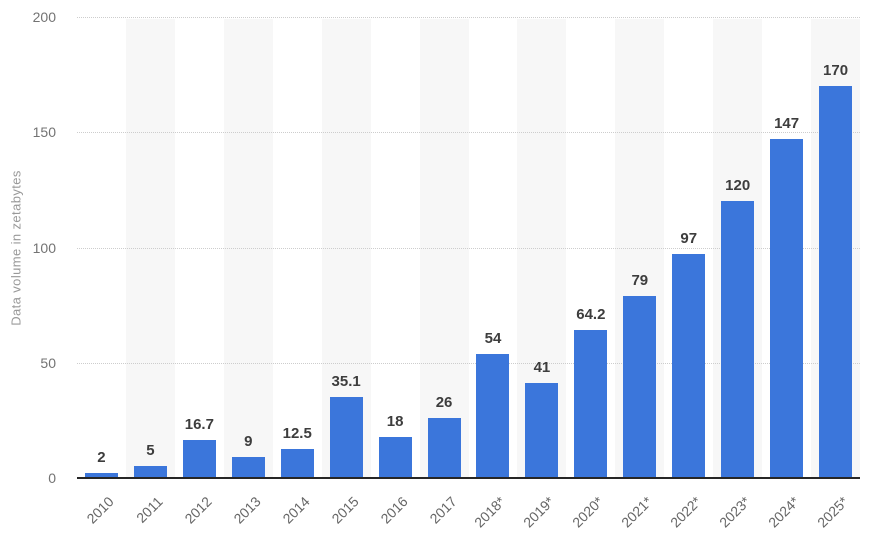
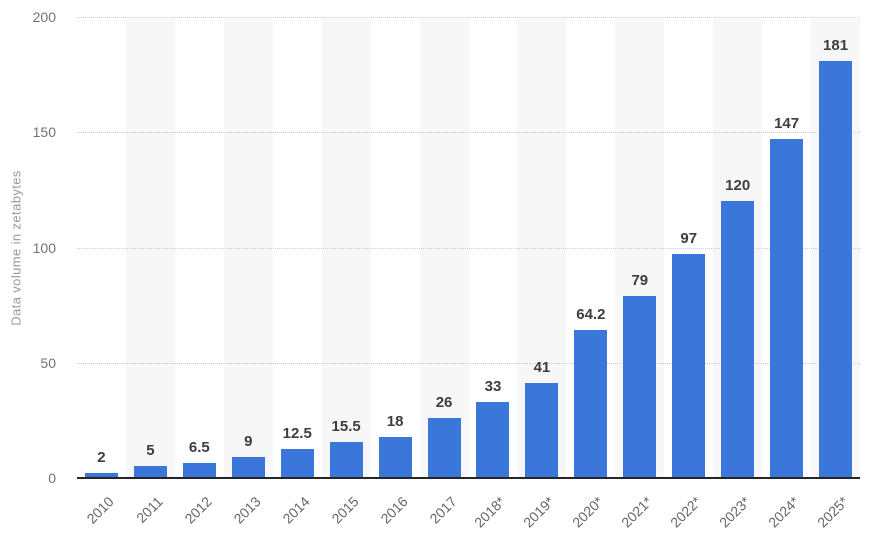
2012: 16.7 -> 6.5
2015: 35.1 -> 15.5
2018*: 54 -> 33
2025*: 170 -> 181
